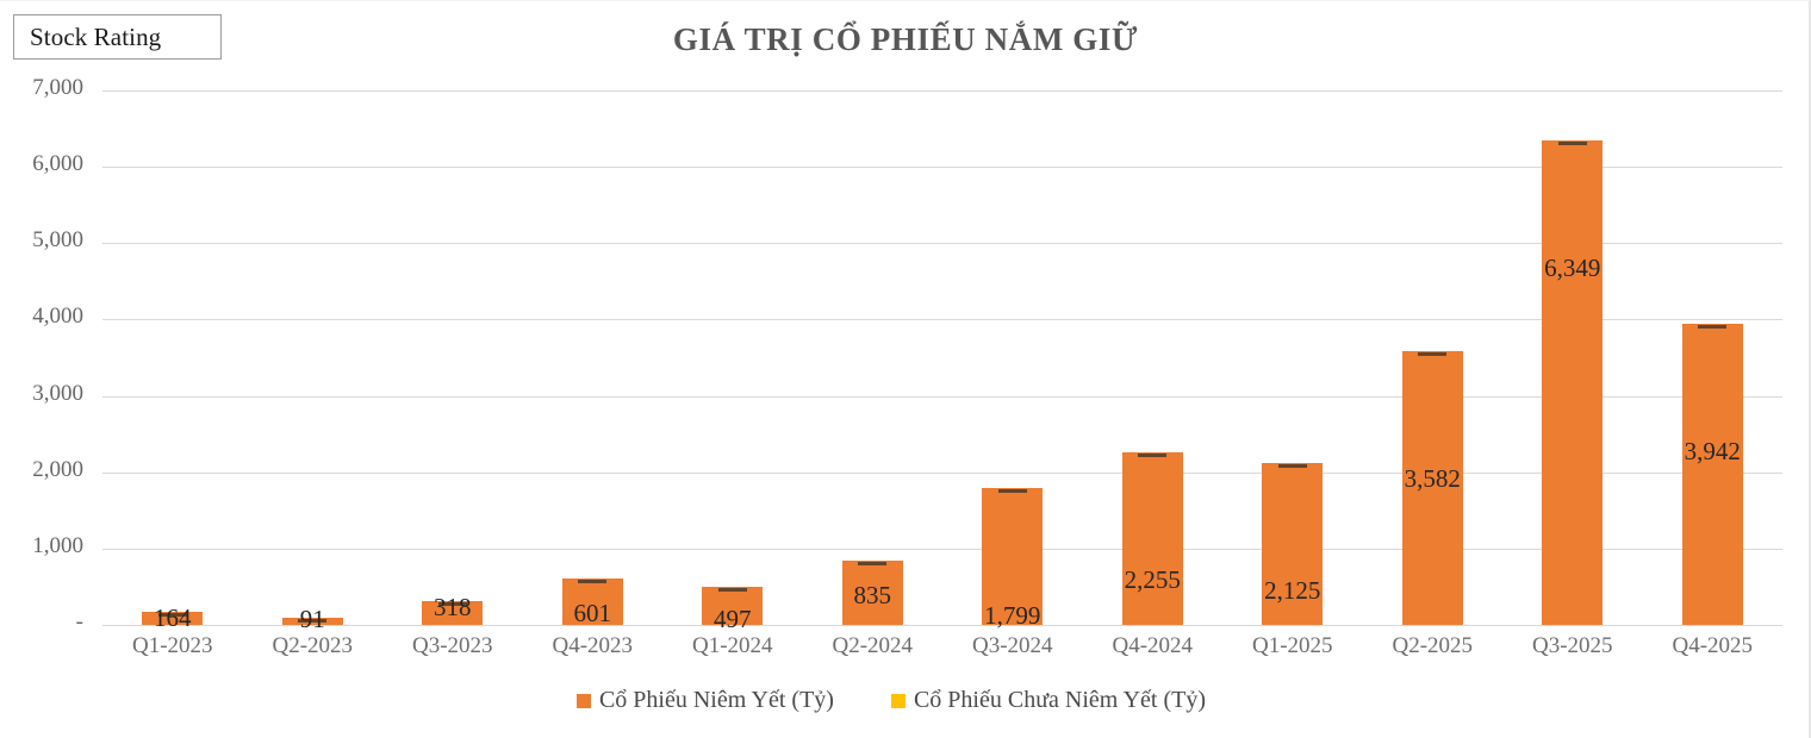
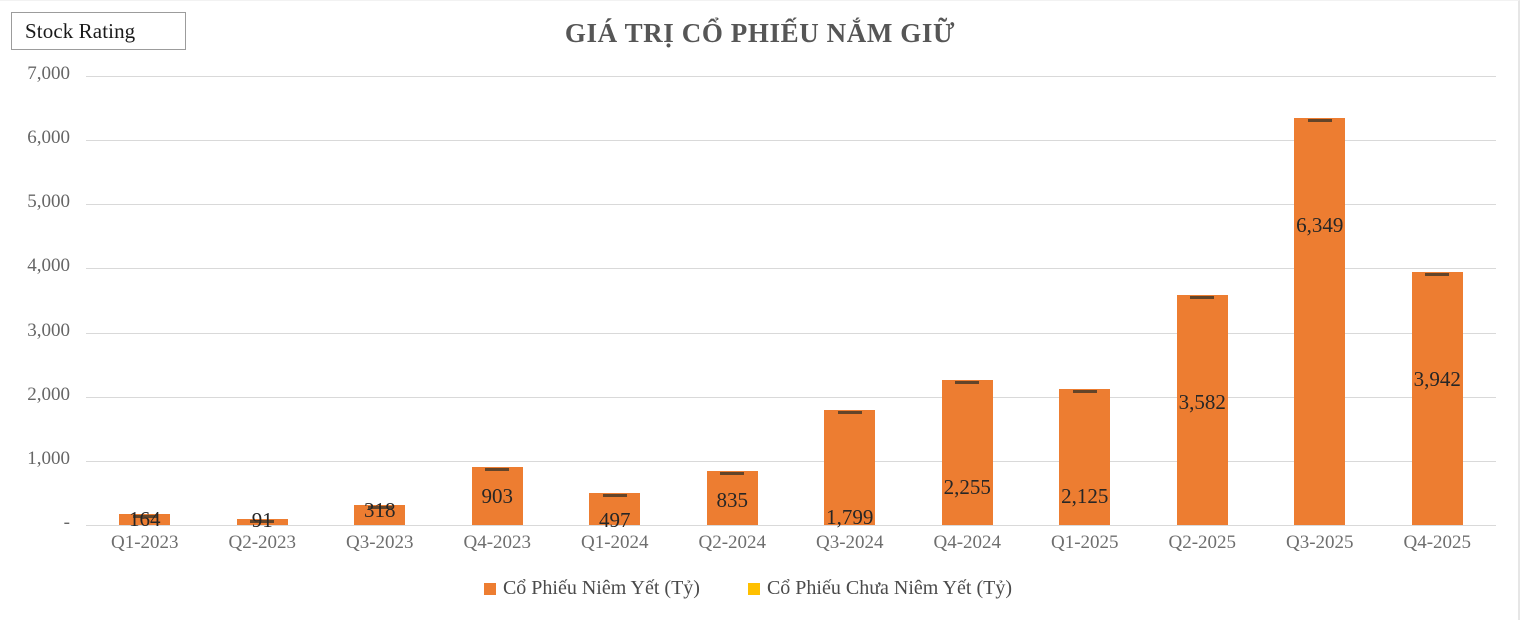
Cổ Phiếu Niêm Yết (Tỷ)/Q4-2023: 601 -> 903
